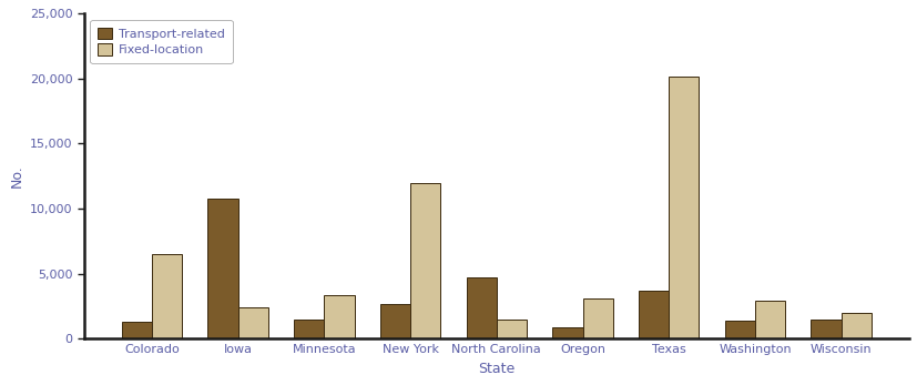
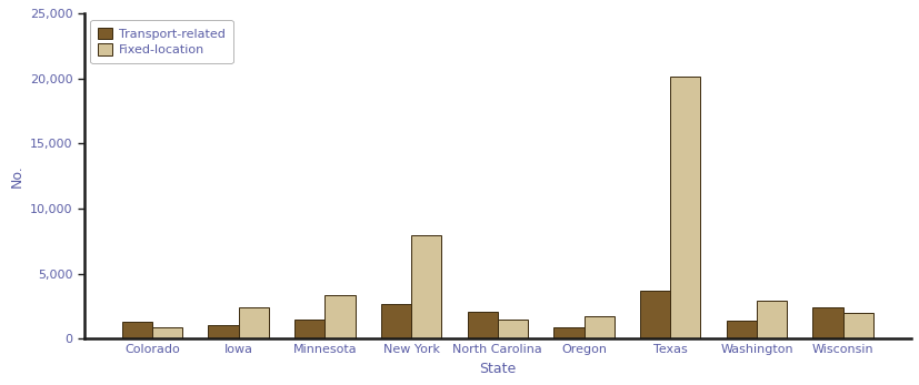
Fixed-location/Colorado: 6,500 -> 900
Transport-related/Iowa: 10,800 -> 1,000
Fixed-location/New York: 12,000 -> 8,000
Transport-related/North Carolina: 4,700 -> 2,000
Fixed-location/Oregon: 3,100 -> 1,700
Transport-related/Wisconsin: 1,500 -> 2,400
